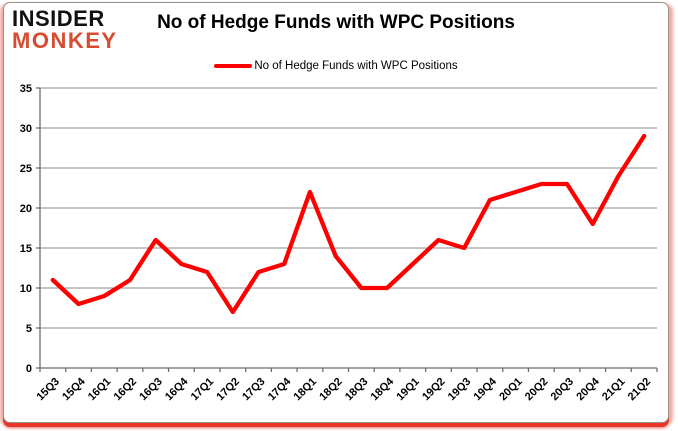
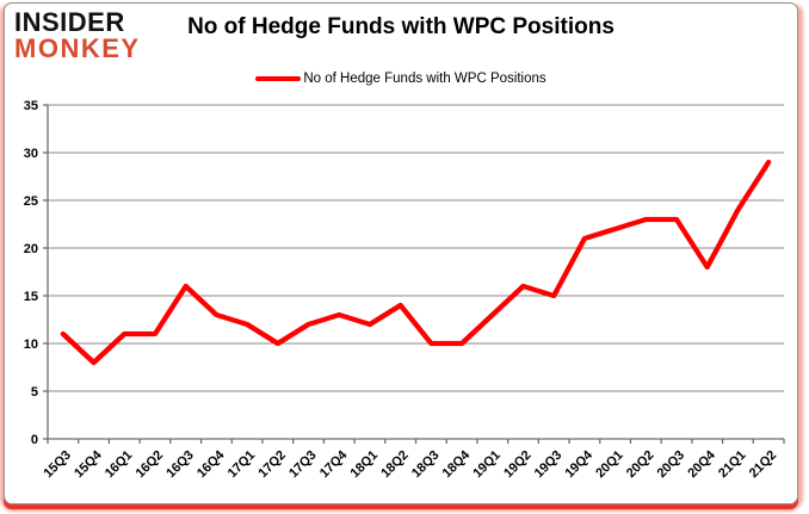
16Q1: 9 -> 11
17Q2: 7 -> 10
18Q1: 22 -> 12
